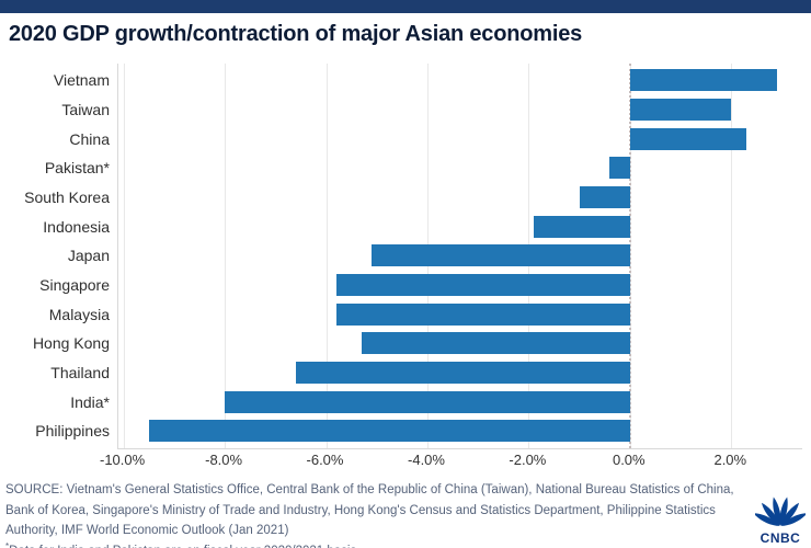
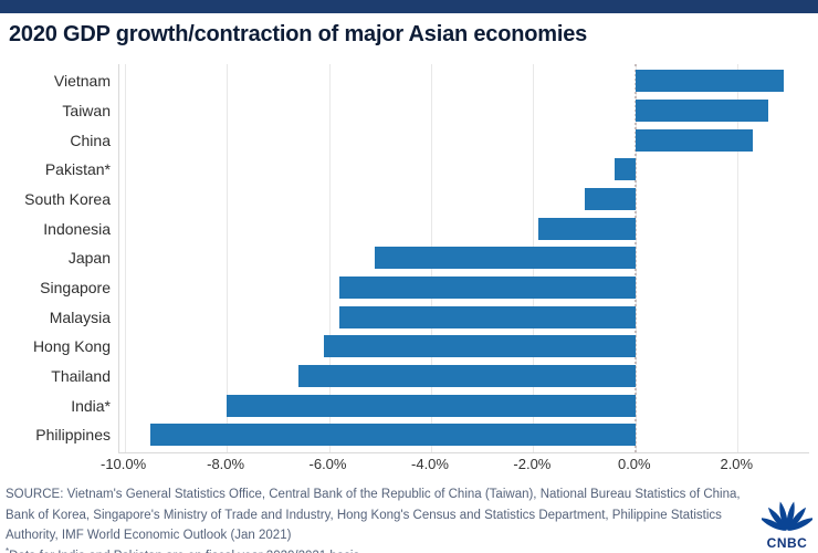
Taiwan: 2.0% -> 2.6%
Hong Kong: -5.3% -> -6.1%
